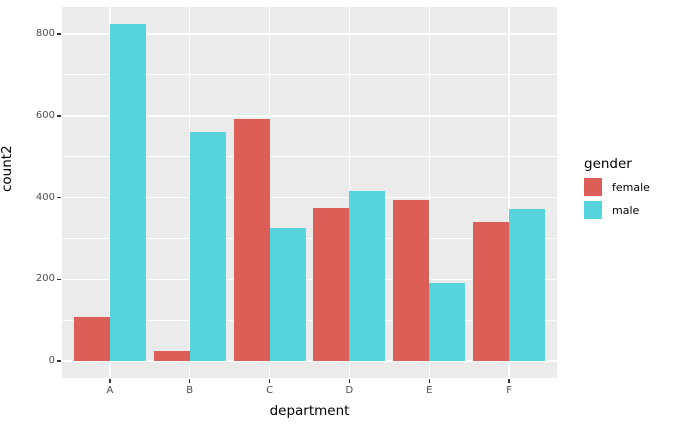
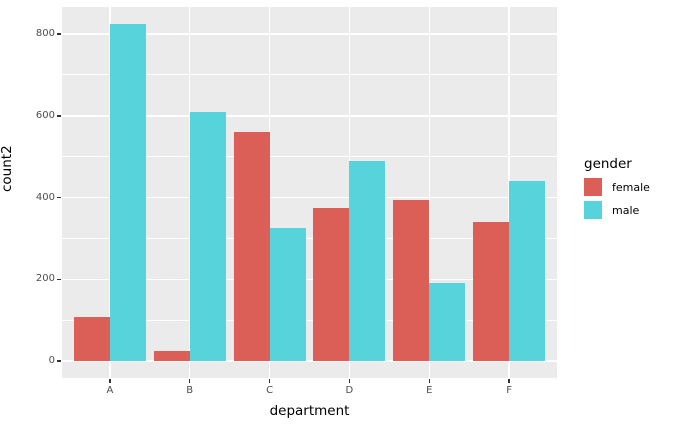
male/B: 560 -> 610
female/C: 590 -> 560
male/D: 420 -> 490
male/F: 370 -> 440
